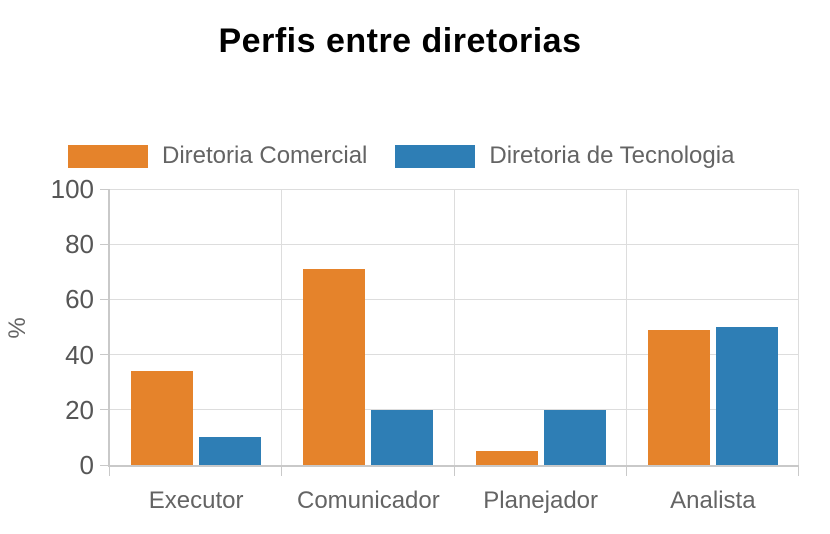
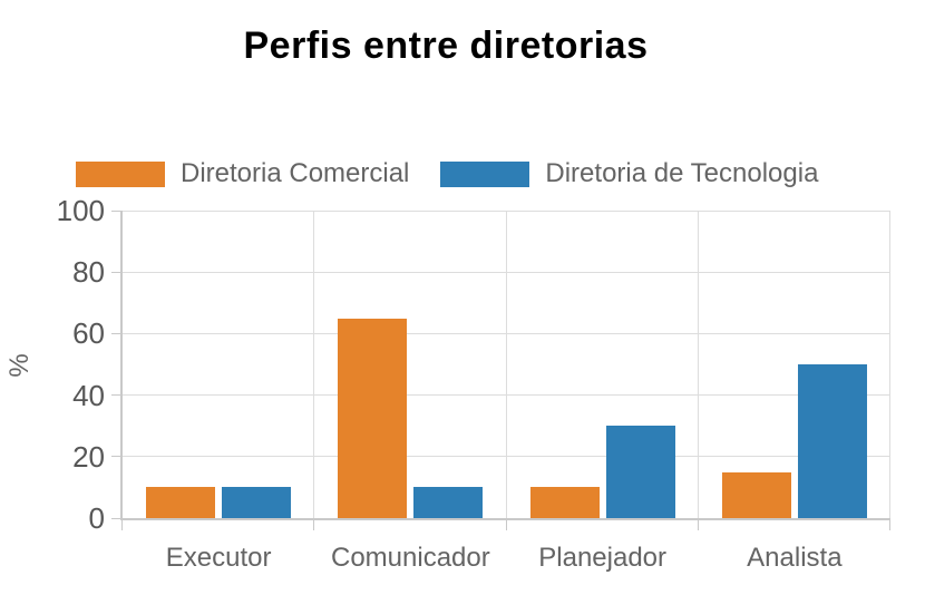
Diretoria Comercial/Executor: 34 -> 10
Diretoria Comercial/Comunicador: 71 -> 65
Diretoria de Tecnologia/Comunicador: 20 -> 10
Diretoria Comercial/Planejador: 5 -> 10
Diretoria de Tecnologia/Planejador: 20 -> 30
Diretoria Comercial/Analista: 49 -> 15
